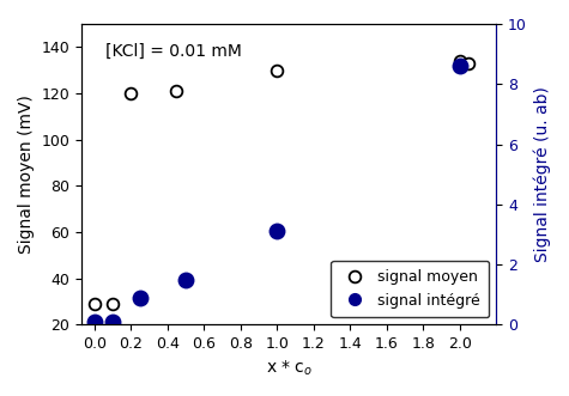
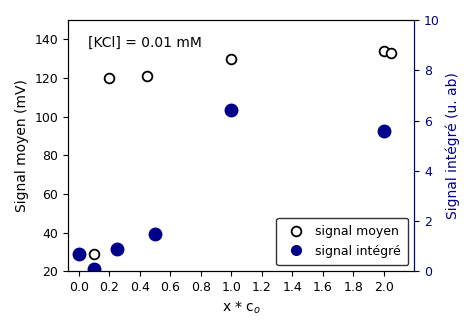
signal intégré/0.0: 0.1 -> 0.7
signal intégré/1.0: 3.1 -> 6.4
signal intégré/2.0: 8.6 -> 5.6
